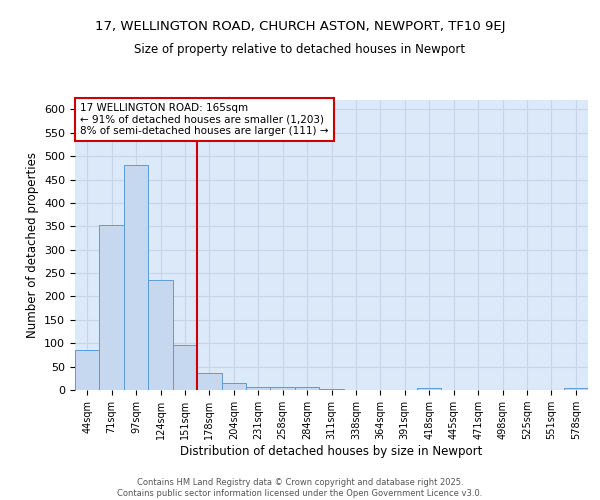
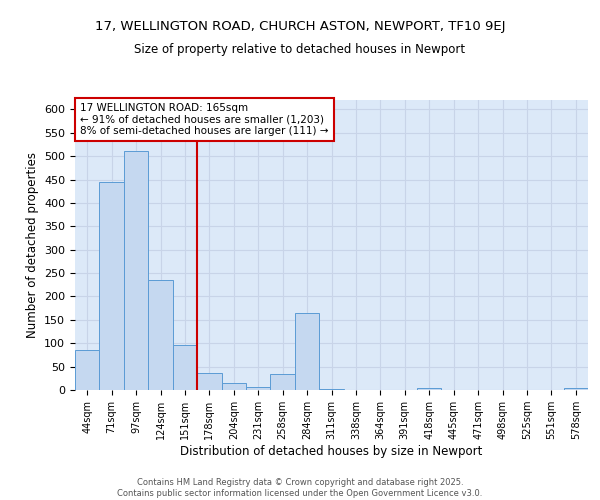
71sqm: 352 -> 445
97sqm: 480 -> 510
258sqm: 7 -> 35
284sqm: 7 -> 165
